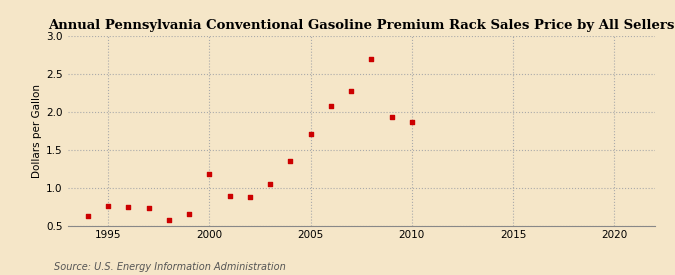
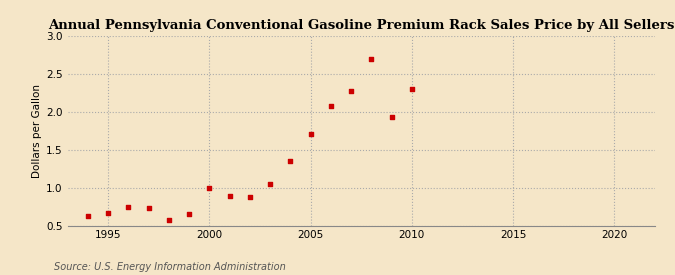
1995: 0.76 -> 0.67
2000: 1.18 -> 1.00
2010: 1.86 -> 2.30
